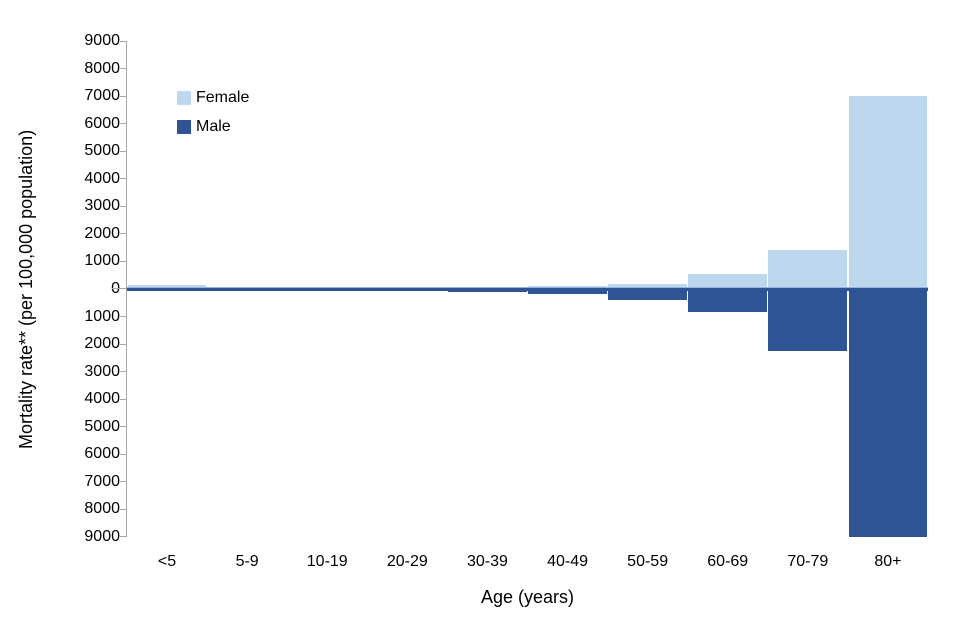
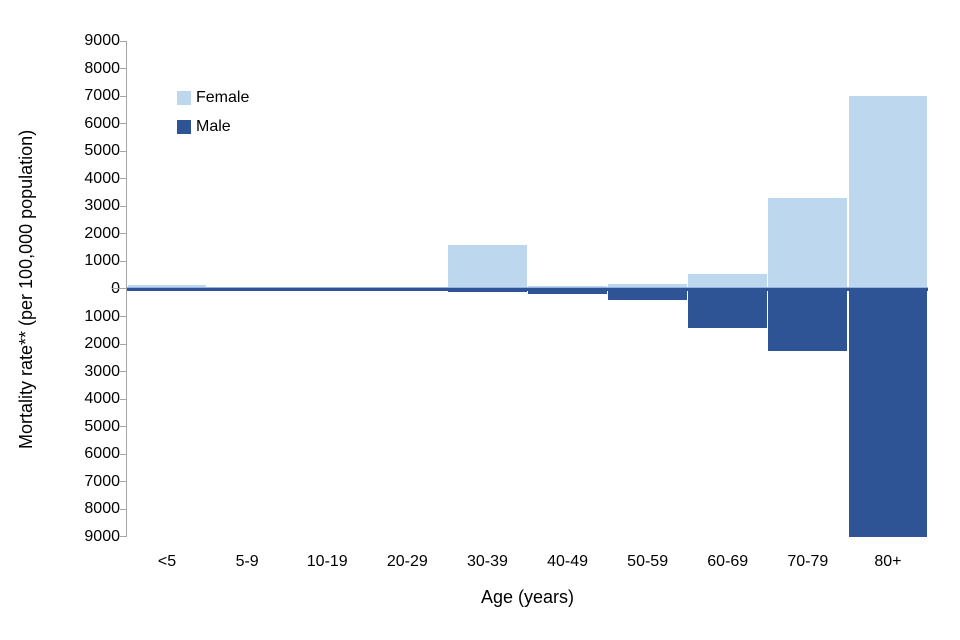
Female/30-39: 100 -> 1600
Male/60-69: 800 -> 1400
Female/70-79: 1400 -> 3300
